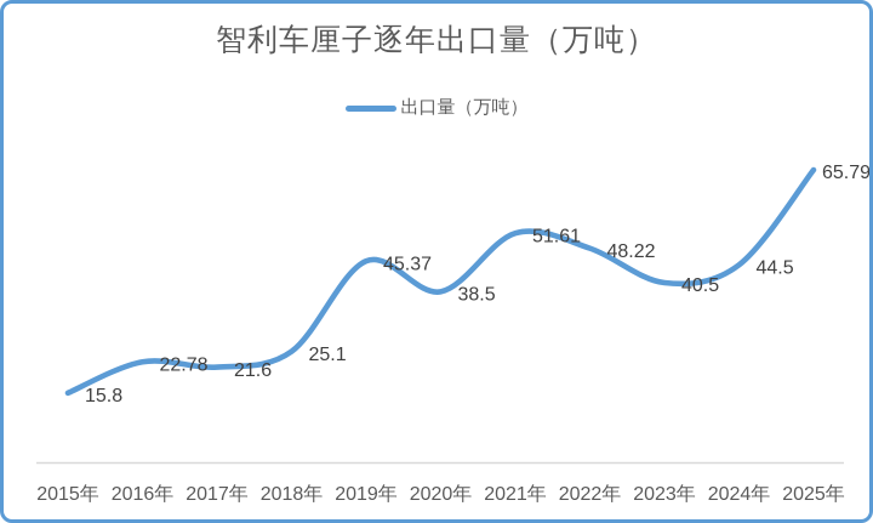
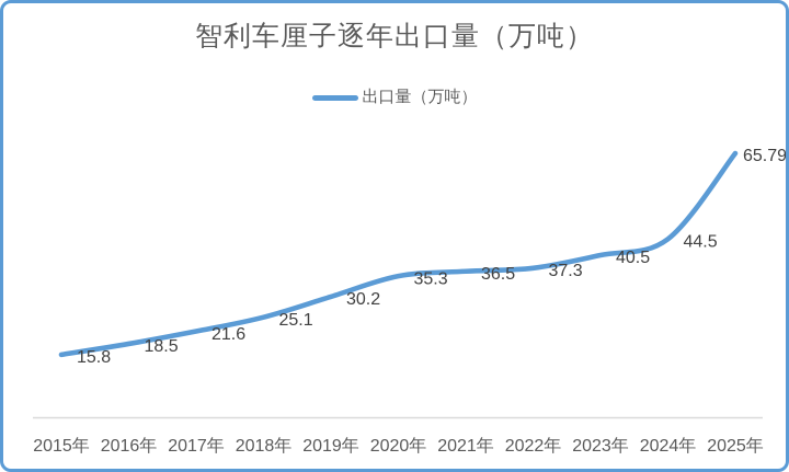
2016年: 22.78 -> 18.5
2019年: 45.37 -> 30.2
2020年: 38.5 -> 35.3
2021年: 51.61 -> 36.5
2022年: 48.22 -> 37.3
